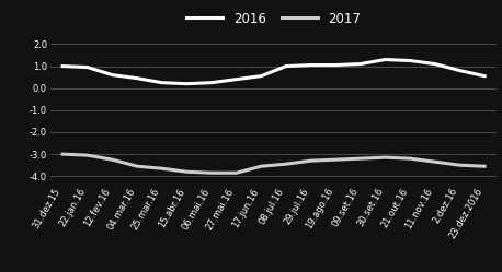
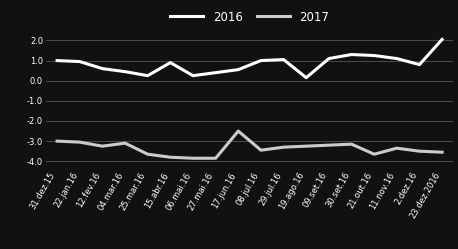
2017/04.mar.16: -3.55 -> -3.10
2016/15.abr.16: 0.20 -> 0.90
2017/17.jun.16: -3.55 -> -2.50
2016/19.ago.16: 1.05 -> 0.15
2017/21.out.16: -3.20 -> -3.65
2016/23.dez.2016: 0.55 -> 2.05
